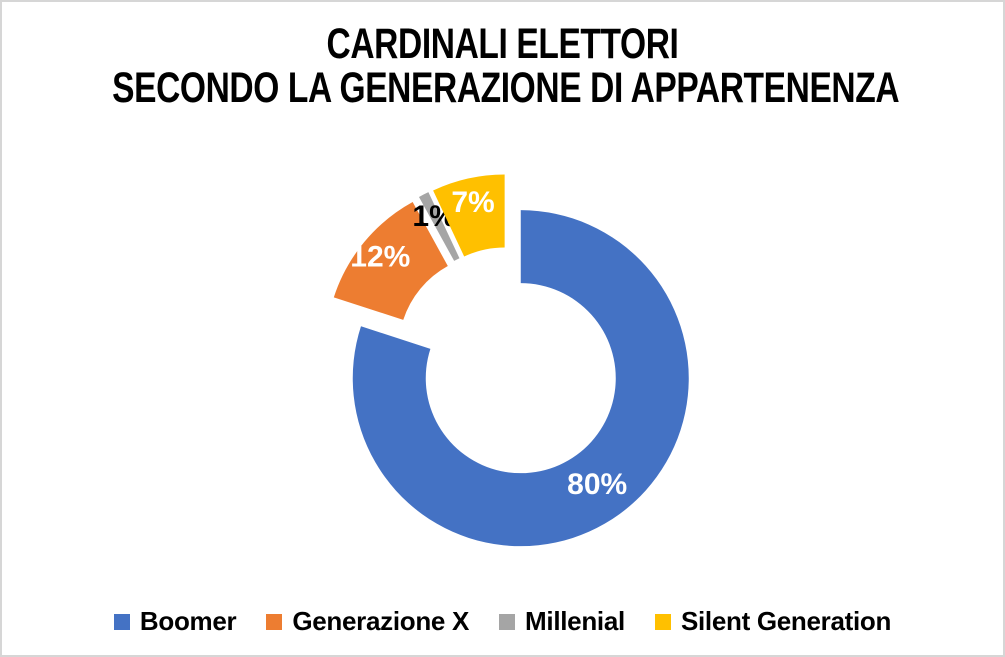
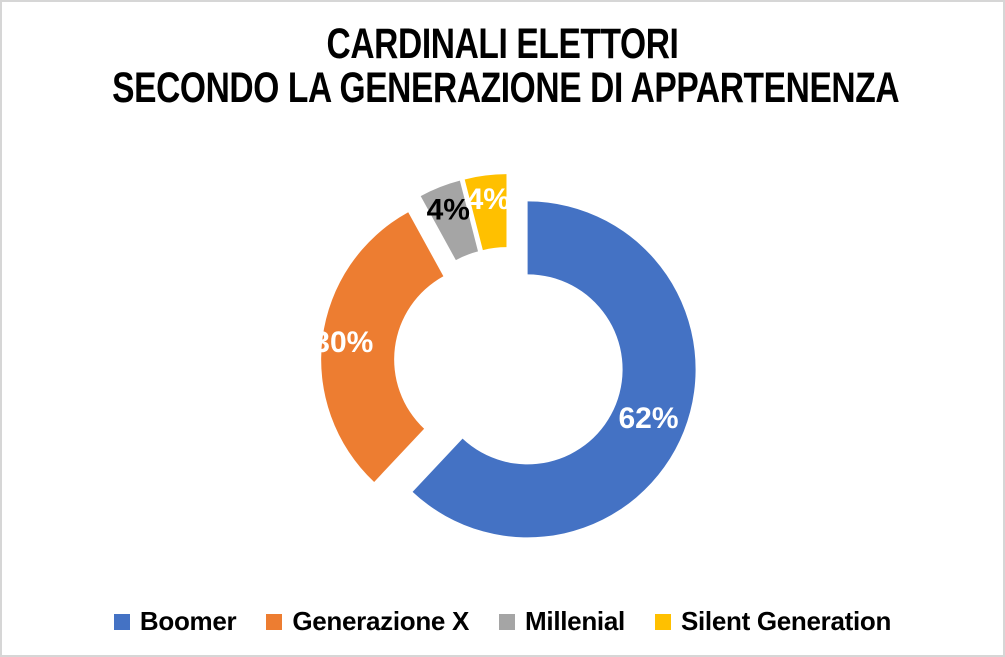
Boomer: 80% -> 62%
Generazione X: 12% -> 30%
Millenial: 1% -> 4%
Silent Generation: 7% -> 4%
